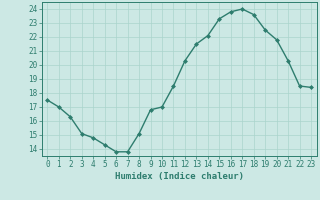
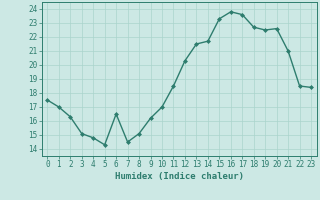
6: 13.8 -> 16.5
7: 13.8 -> 14.5
9: 16.8 -> 16.2
14: 22.1 -> 21.7
17: 24.0 -> 23.6
18: 23.6 -> 22.7
20: 21.8 -> 22.6
21: 20.3 -> 21.0
